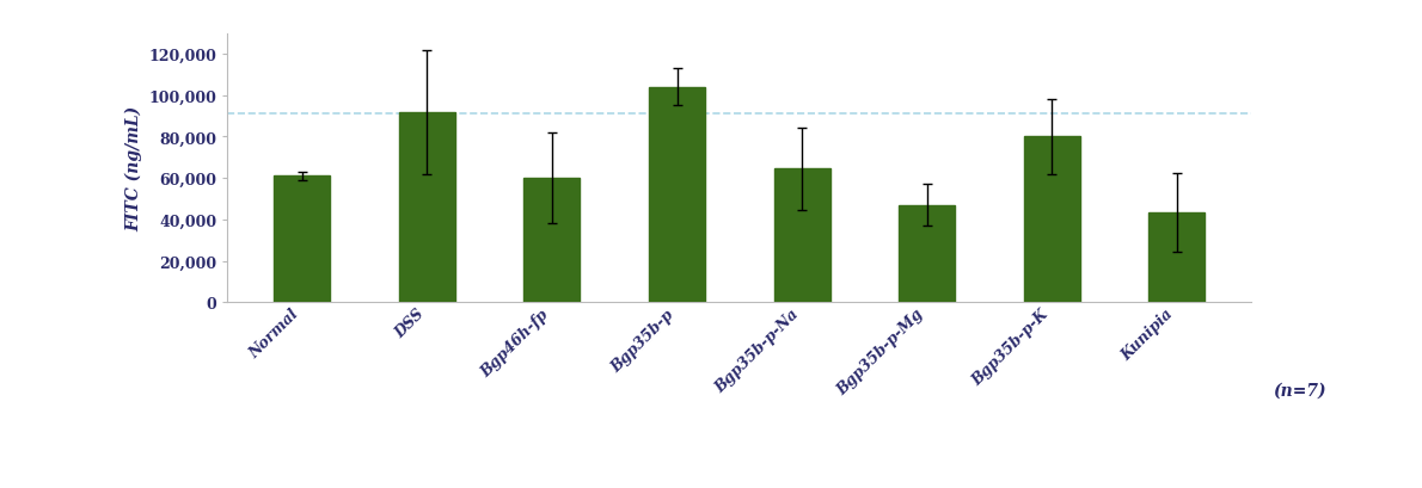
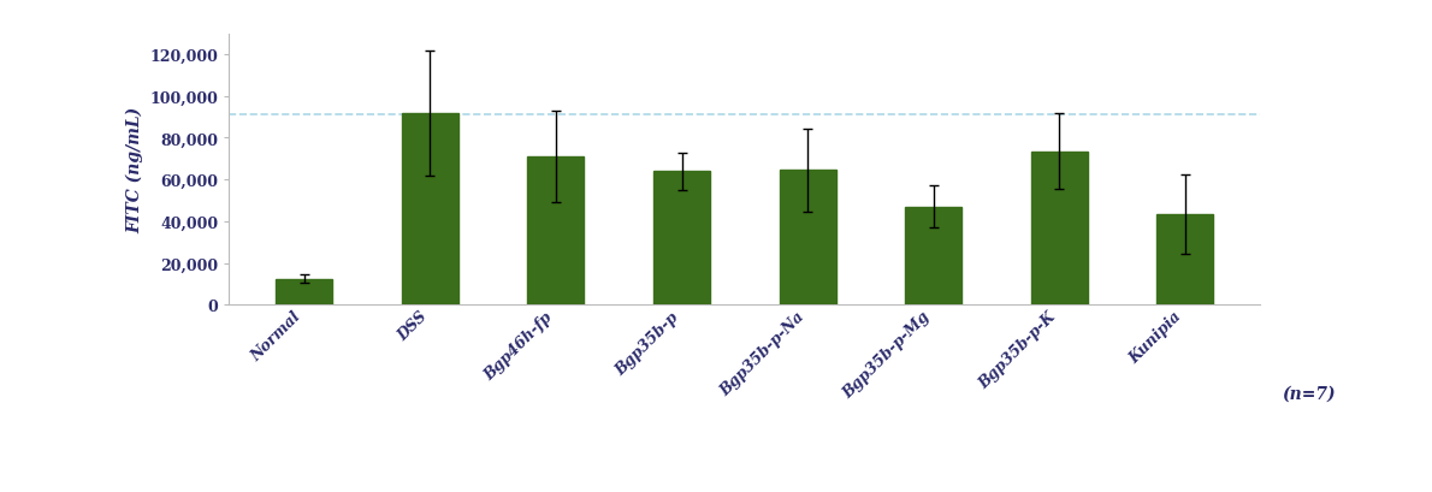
Normal: 61,000 -> 12,000
Bgp46h-fp: 60,000 -> 71,000
Bgp35b-p: 104,000 -> 64,000
Bgp35b-p-K: 80,000 -> 74,000
